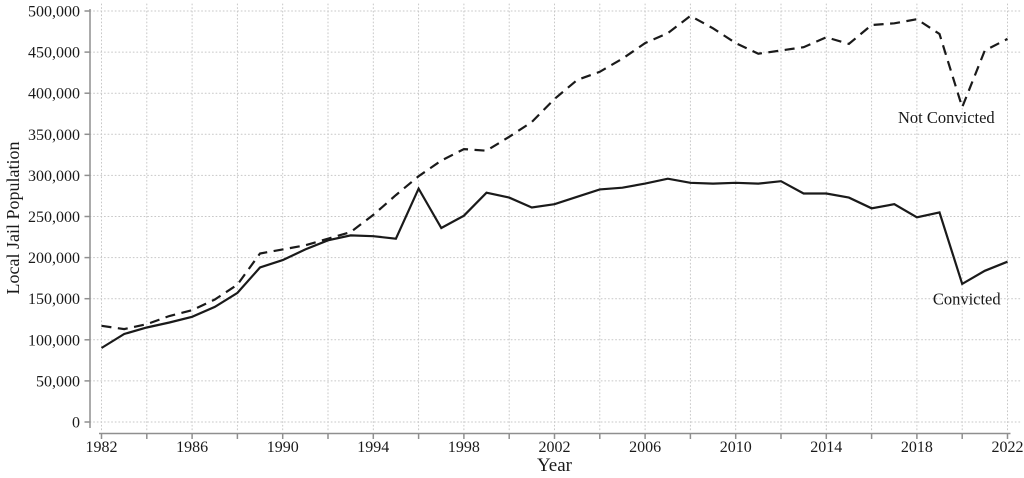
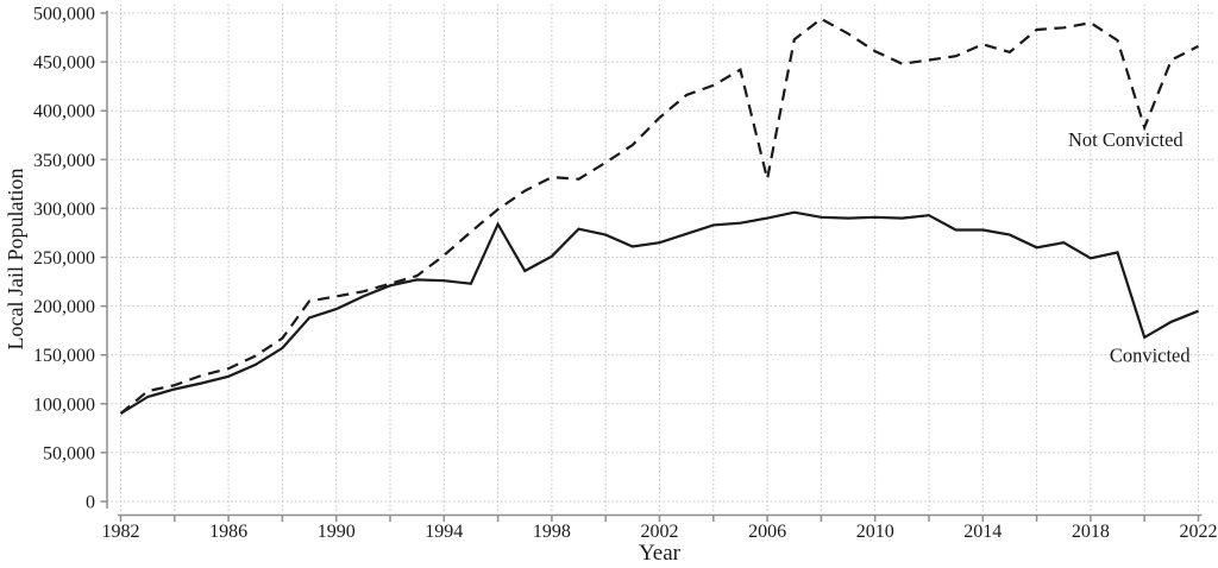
Not Convicted/1982: 120000 -> 90000
Not Convicted/2006: 460000 -> 330000
